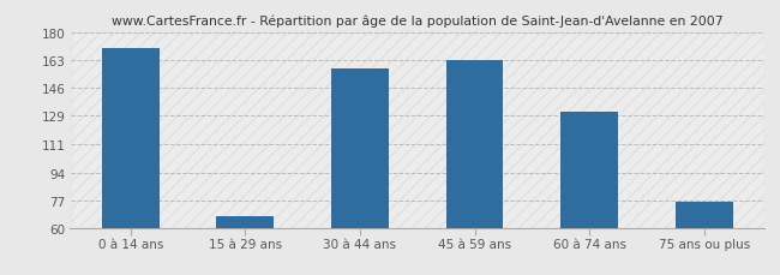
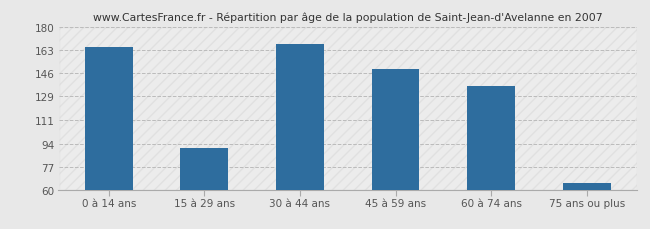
0 à 14 ans: 170 -> 165
15 à 29 ans: 67 -> 91
30 à 44 ans: 158 -> 167
45 à 59 ans: 163 -> 149
60 à 74 ans: 131 -> 136
75 ans ou plus: 76 -> 65
